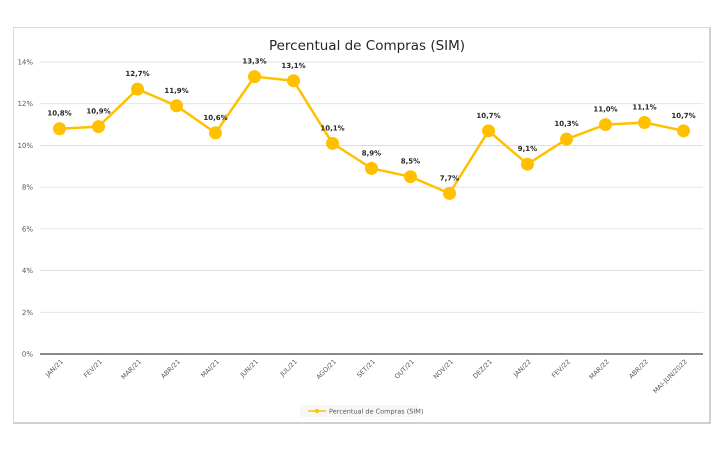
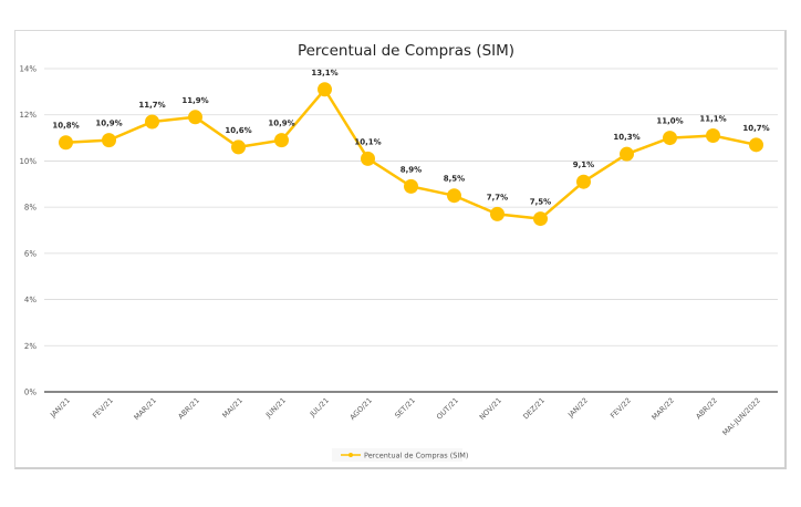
MAR/21: 12,7% -> 11,7%
JUN/21: 13,3% -> 10,9%
DEZ/21: 10,7% -> 7,5%
